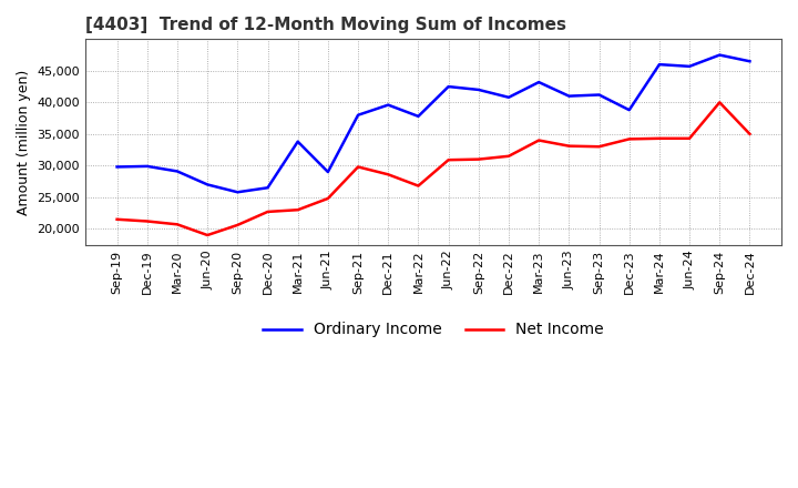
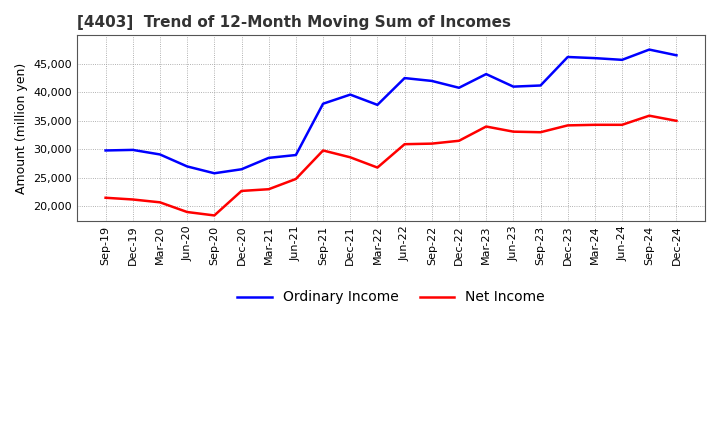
Net Income/Sep-20: 20,600 -> 18,400
Ordinary Income/Mar-21: 33,800 -> 28,500
Ordinary Income/Dec-23: 38,800 -> 46,200
Net Income/Sep-24: 40,000 -> 35,900
